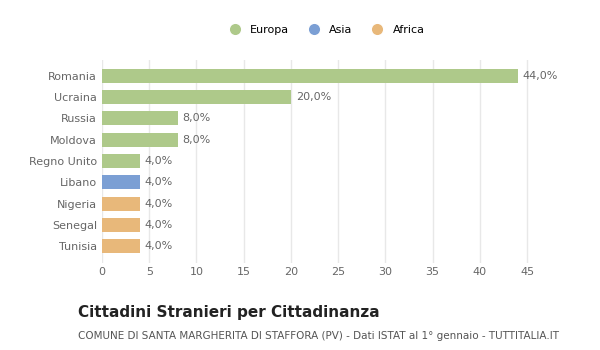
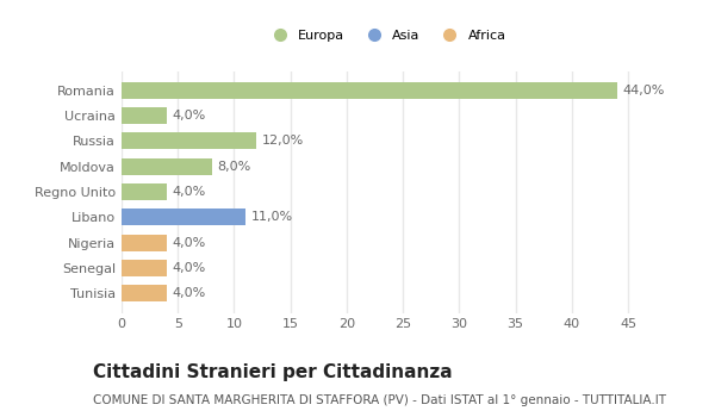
Ucraina: 20,0% -> 4,0%
Russia: 8,0% -> 12,0%
Libano: 4,0% -> 11,0%
